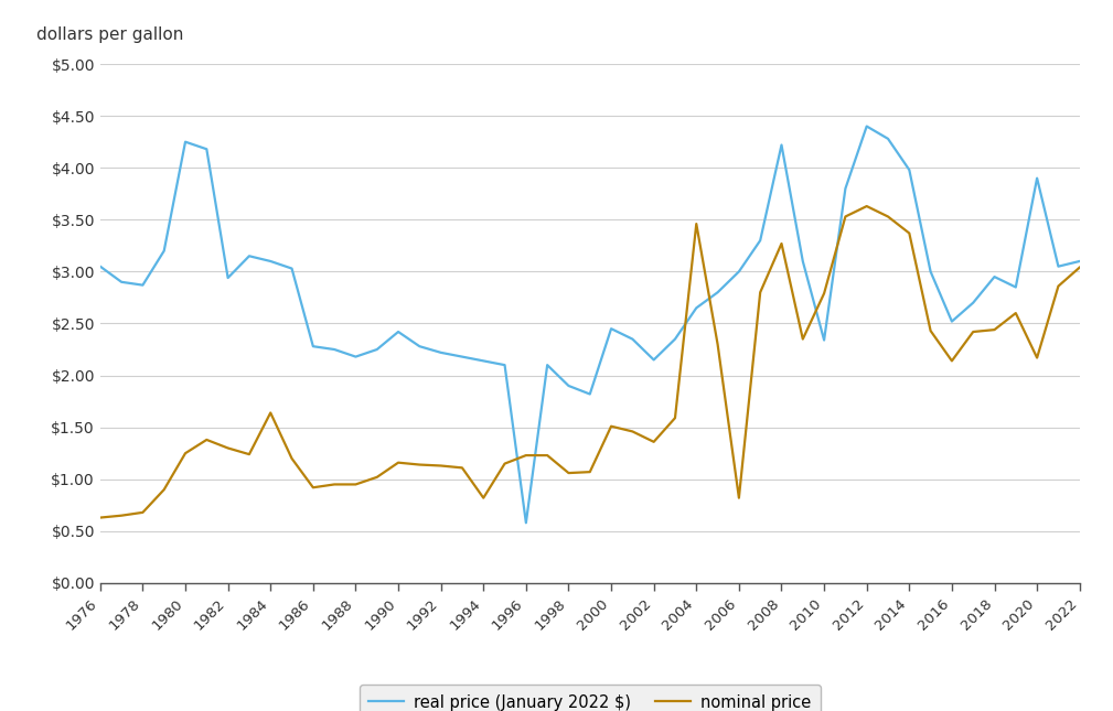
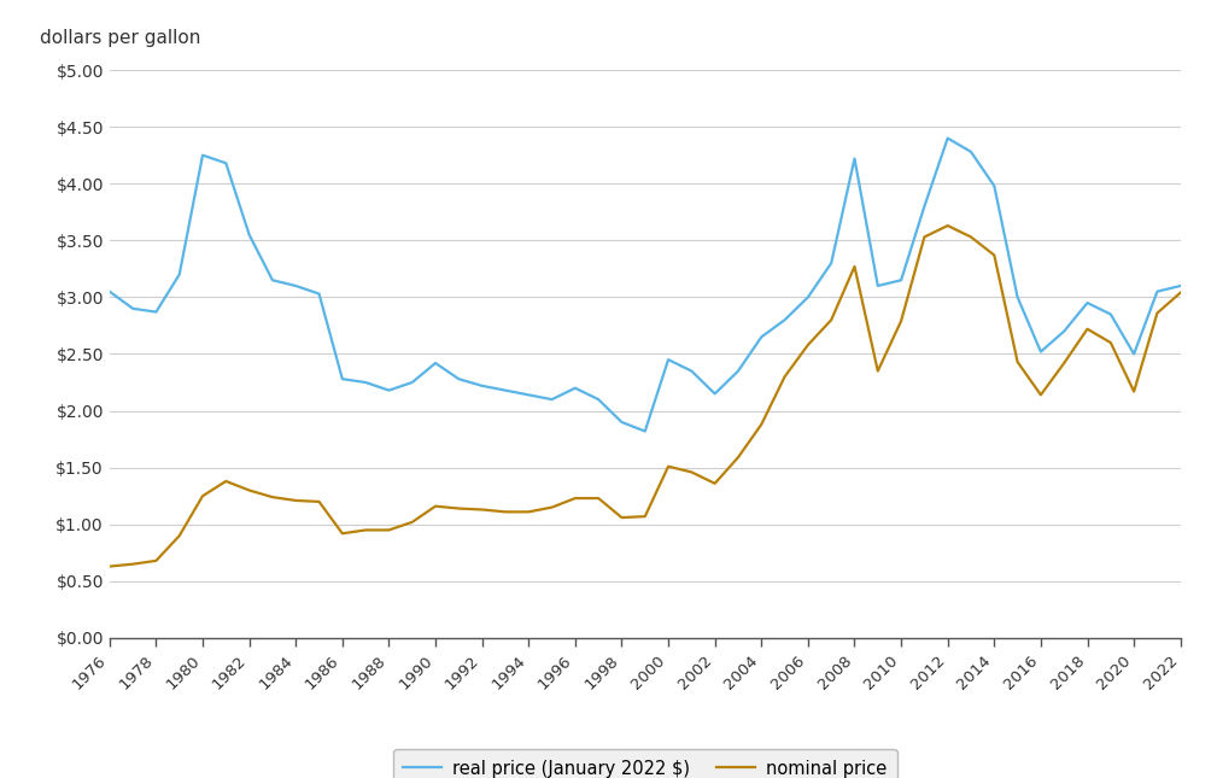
real price (January 2022 $)/1982: $2.94 -> $3.55
nominal price/1984: $1.64 -> $1.21
nominal price/1994: $0.82 -> $1.11
real price (January 2022 $)/1996: $0.58 -> $2.20
nominal price/2004: $3.46 -> $1.88
nominal price/2006: $0.82 -> $2.58
real price (January 2022 $)/2010: $2.34 -> $3.15
nominal price/2018: $2.44 -> $2.72
real price (January 2022 $)/2020: $3.90 -> $2.50
